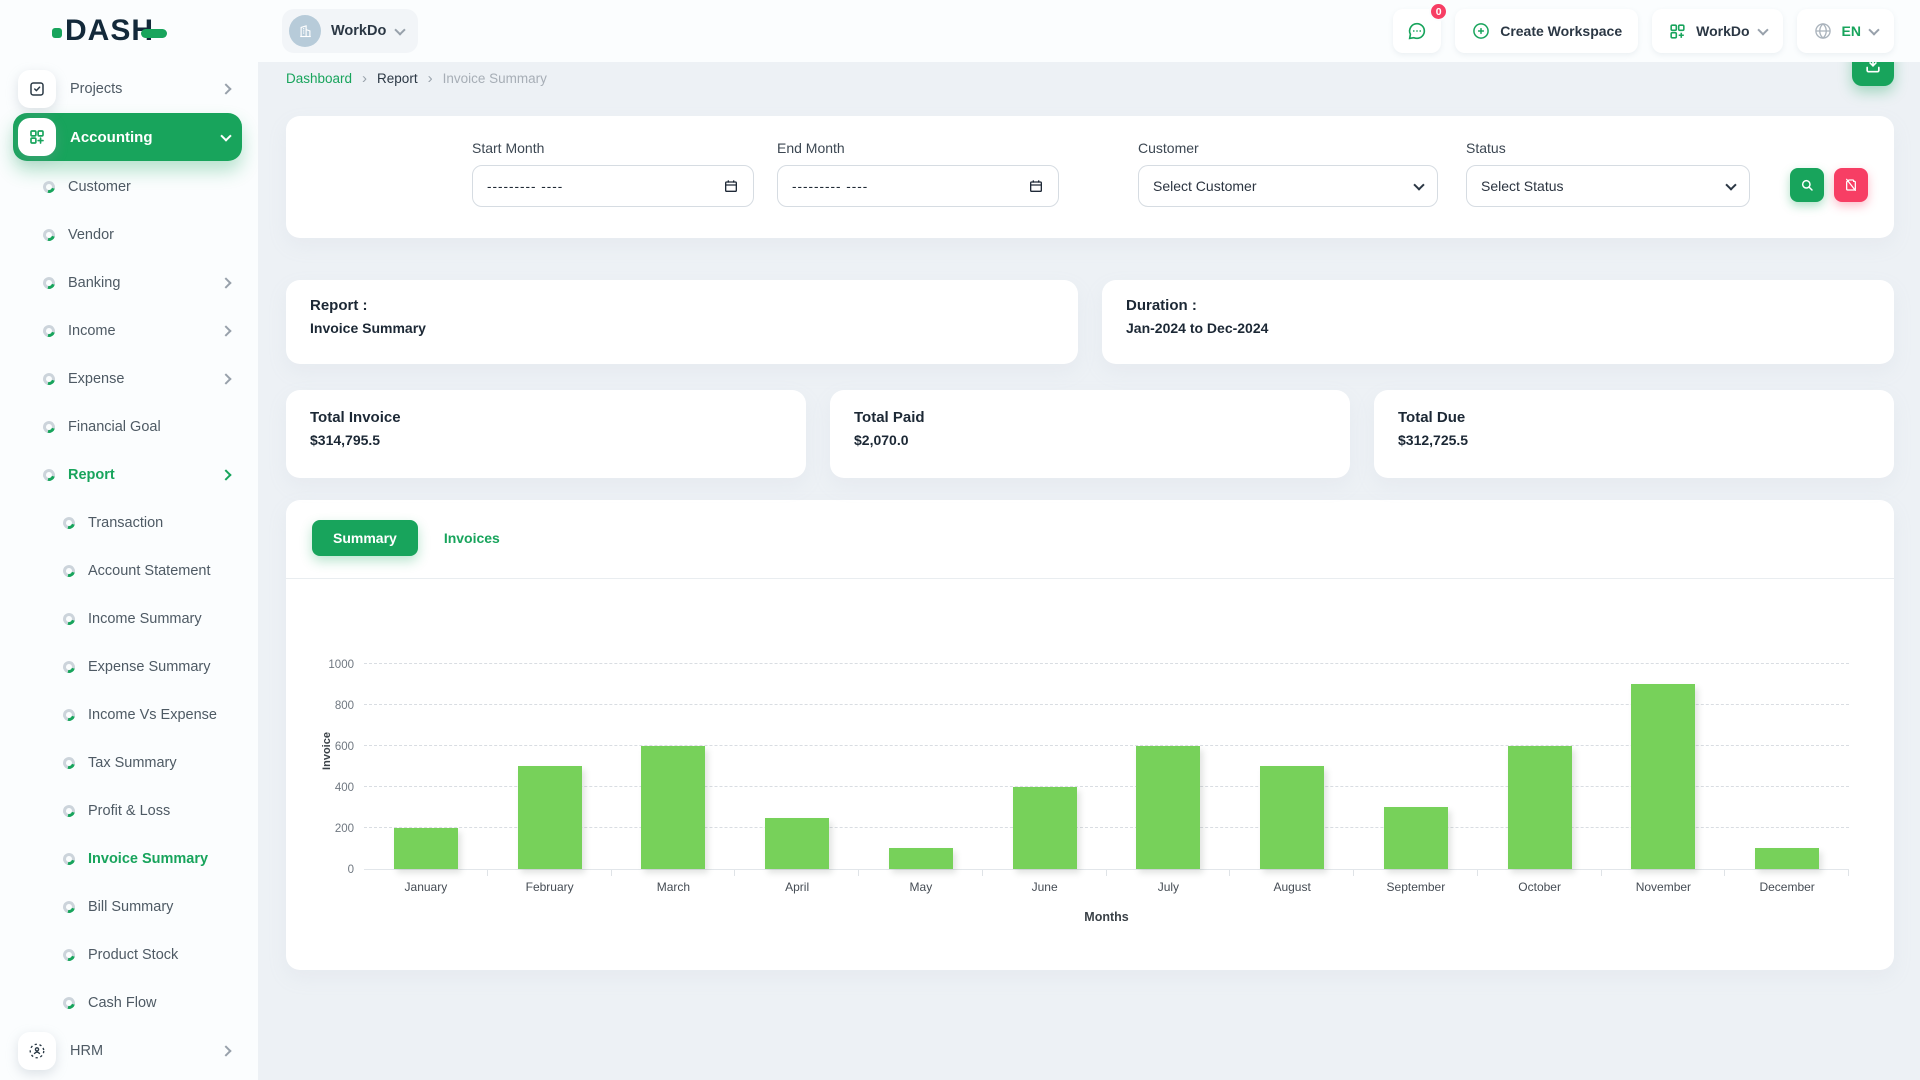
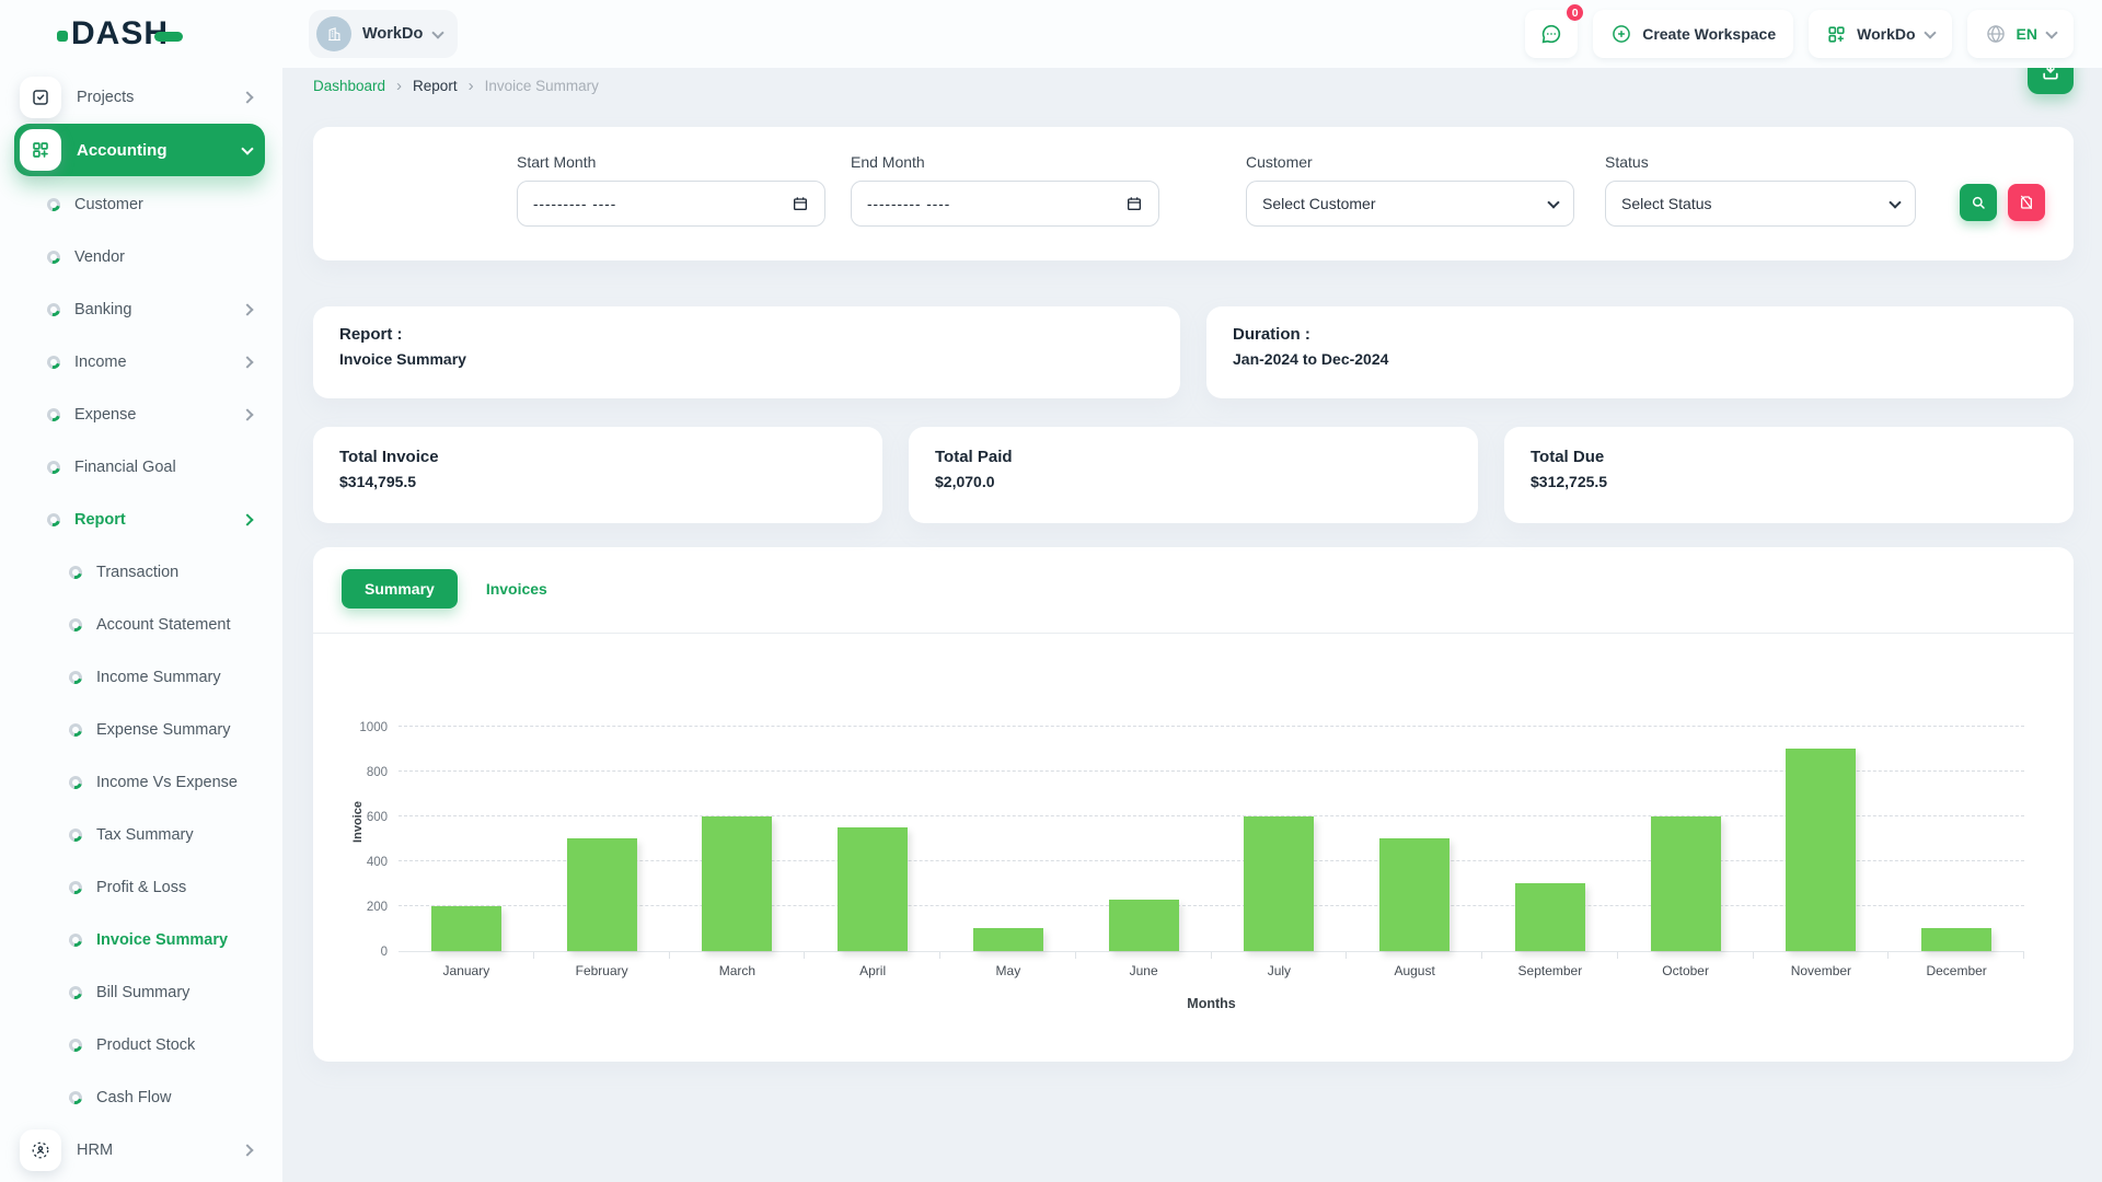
April: 250 -> 550
June: 400 -> 230
